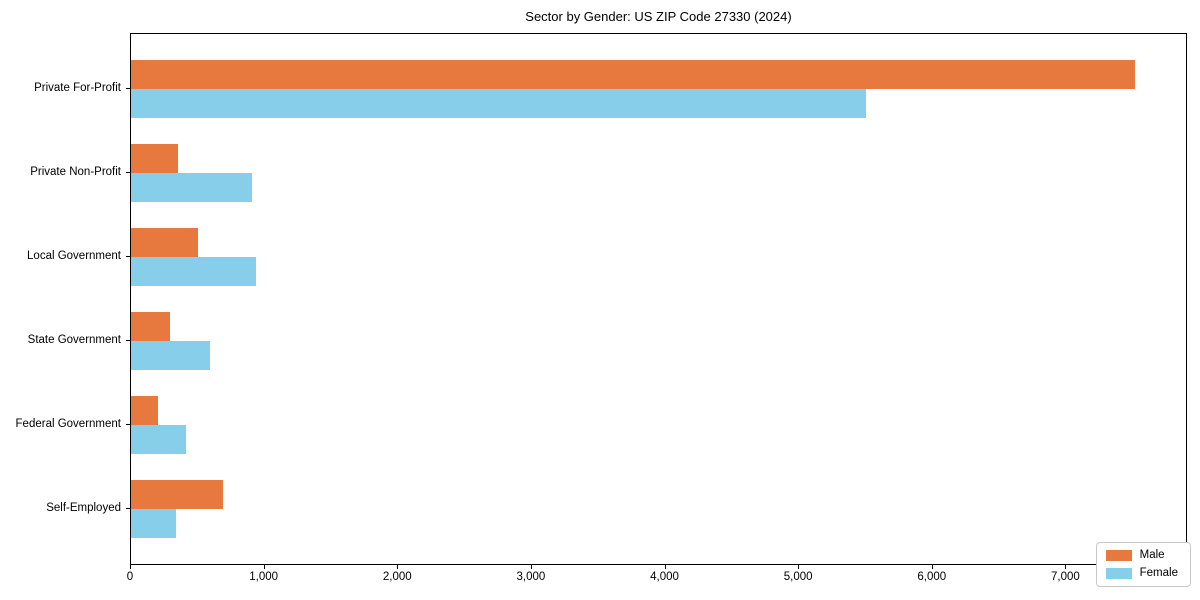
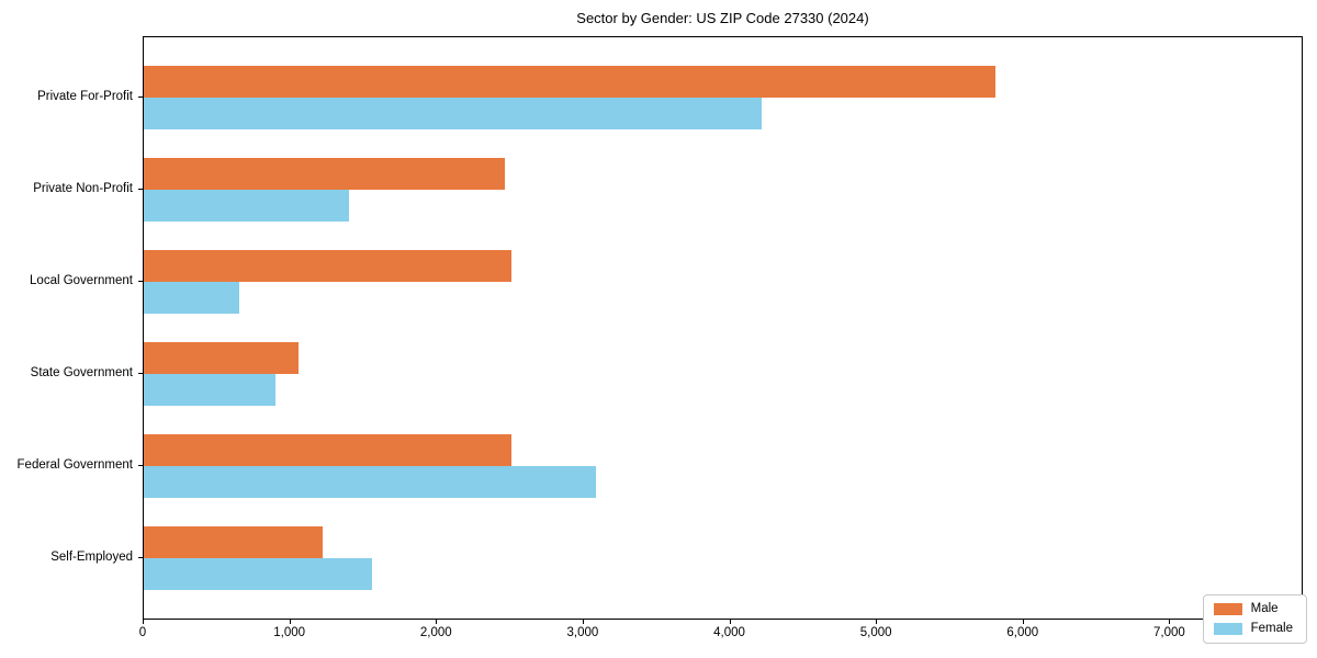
Male/Private For-Profit: 7530 -> 5820
Female/Private For-Profit: 5510 -> 4220
Male/Private Non-Profit: 360 -> 2470
Female/Private Non-Profit: 900 -> 1400
Male/Local Government: 500 -> 2510
Female/Local Government: 940 -> 650
Male/State Government: 290 -> 1060
Female/State Government: 600 -> 900
Male/Federal Government: 200 -> 2510
Female/Federal Government: 410 -> 3090
Male/Self-Employed: 690 -> 1220
Female/Self-Employed: 340 -> 1560
